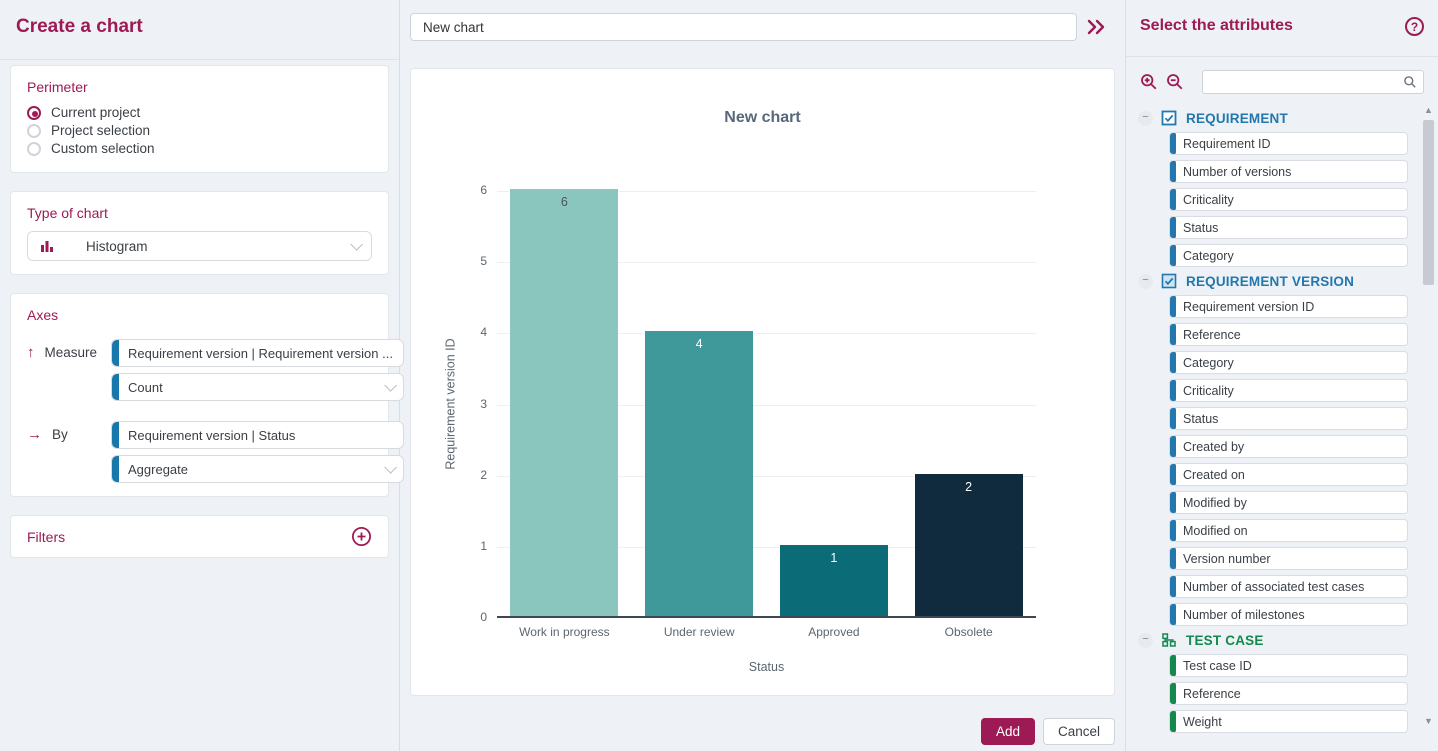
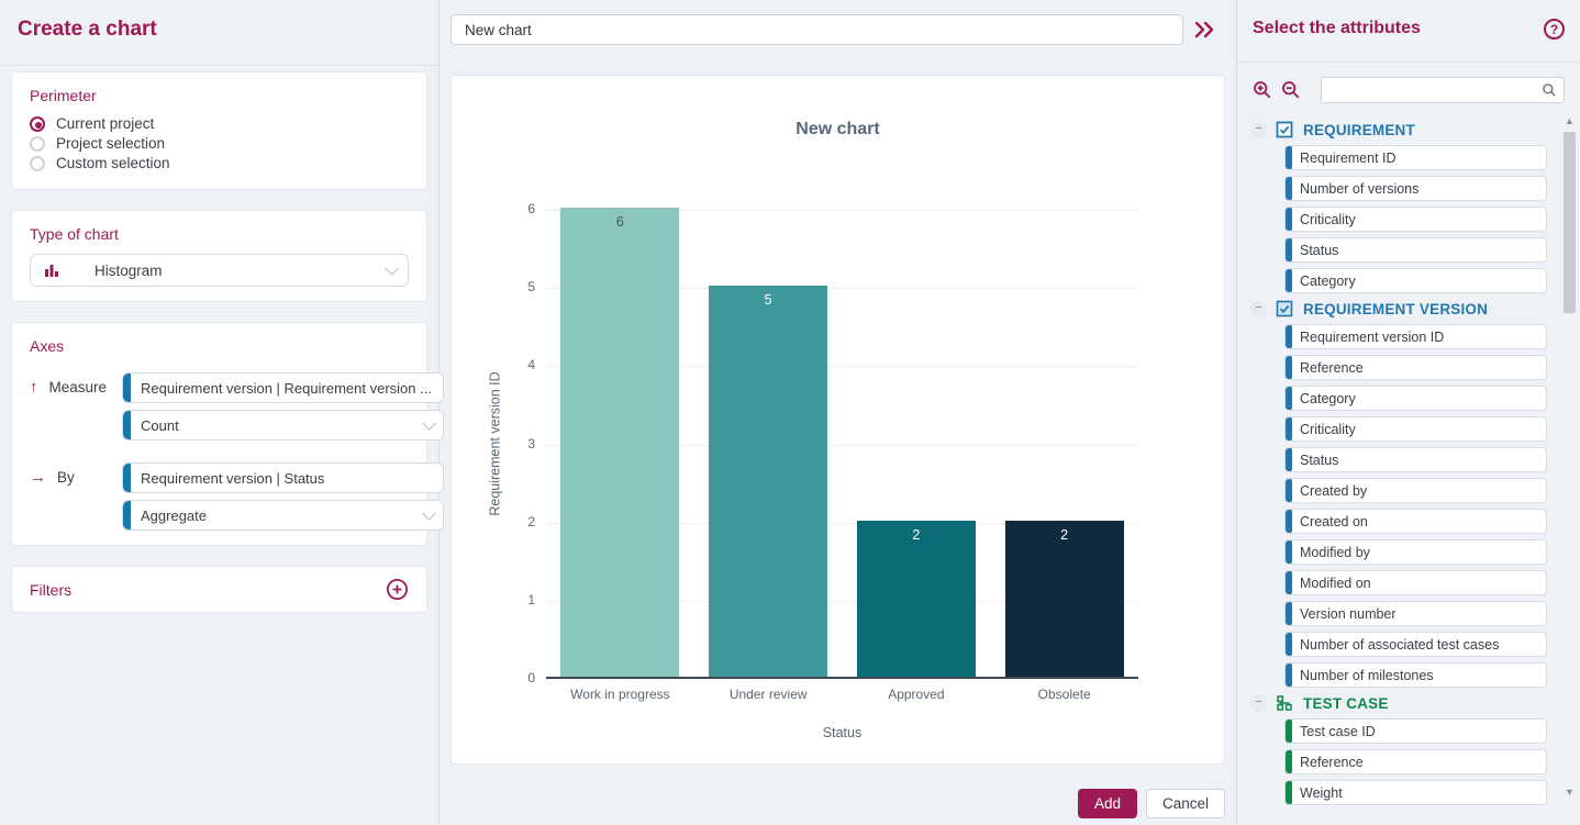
Under review: 4 -> 5
Approved: 1 -> 2
